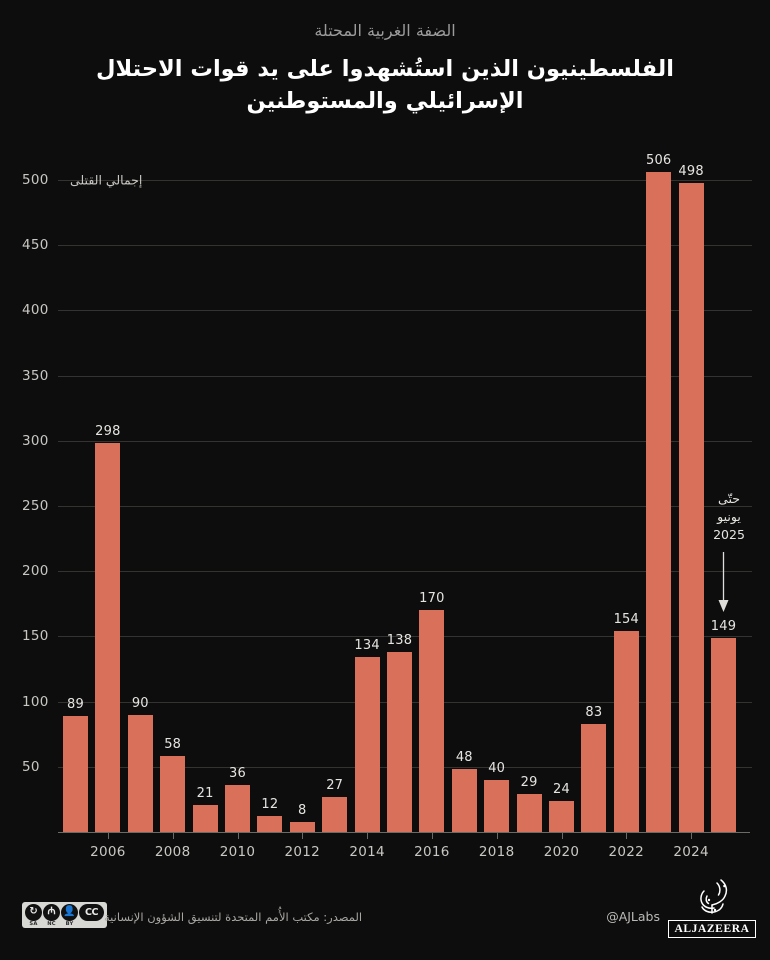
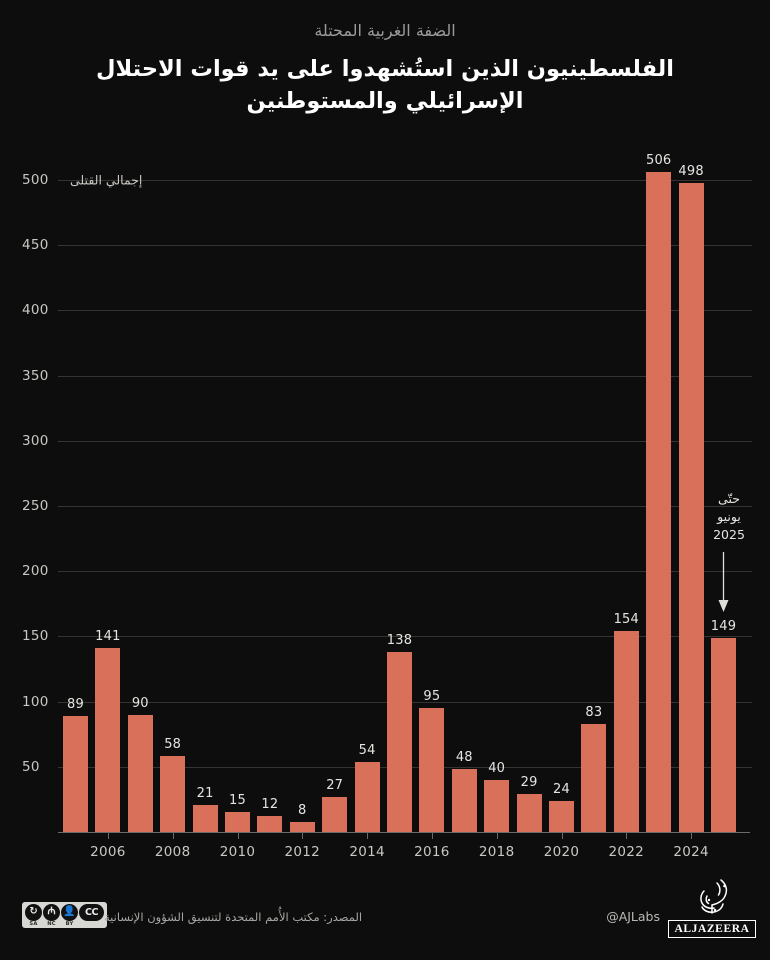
2006: 298 -> 141
2010: 36 -> 15
2014: 134 -> 54
2016: 170 -> 95
